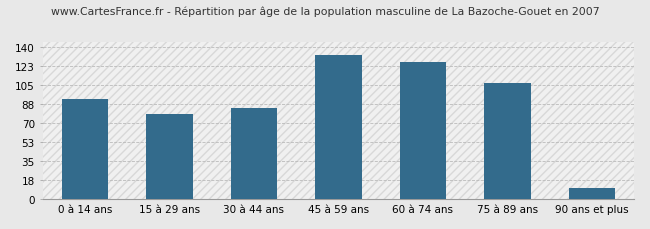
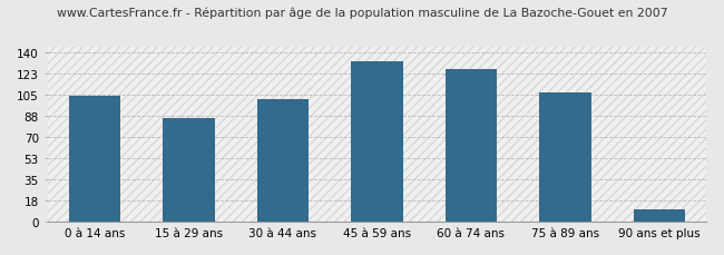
0 à 14 ans: 92 -> 104
15 à 29 ans: 78 -> 86
30 à 44 ans: 84 -> 101
